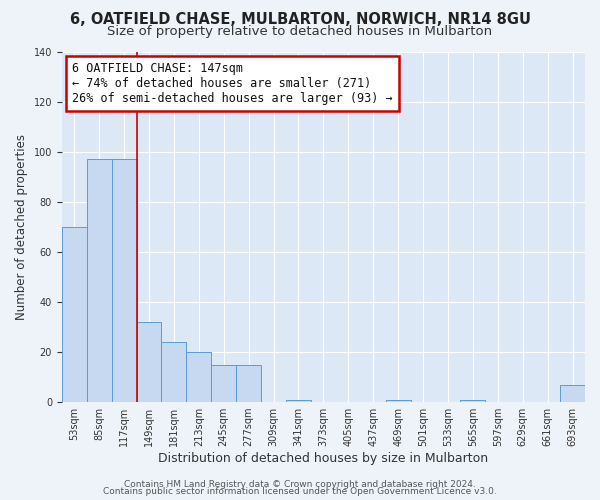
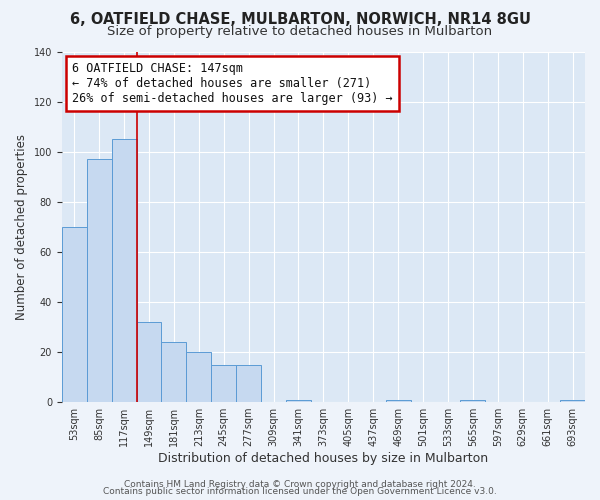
117sqm: 97 -> 105
693sqm: 7 -> 1
